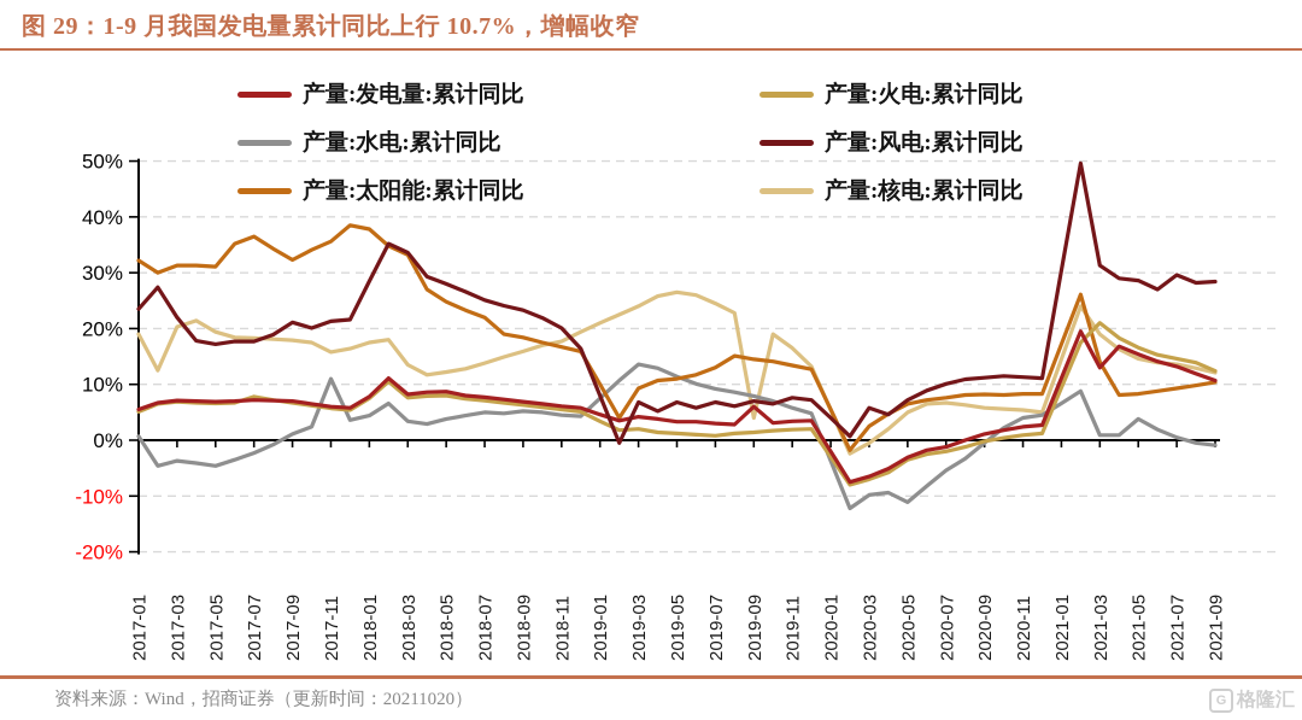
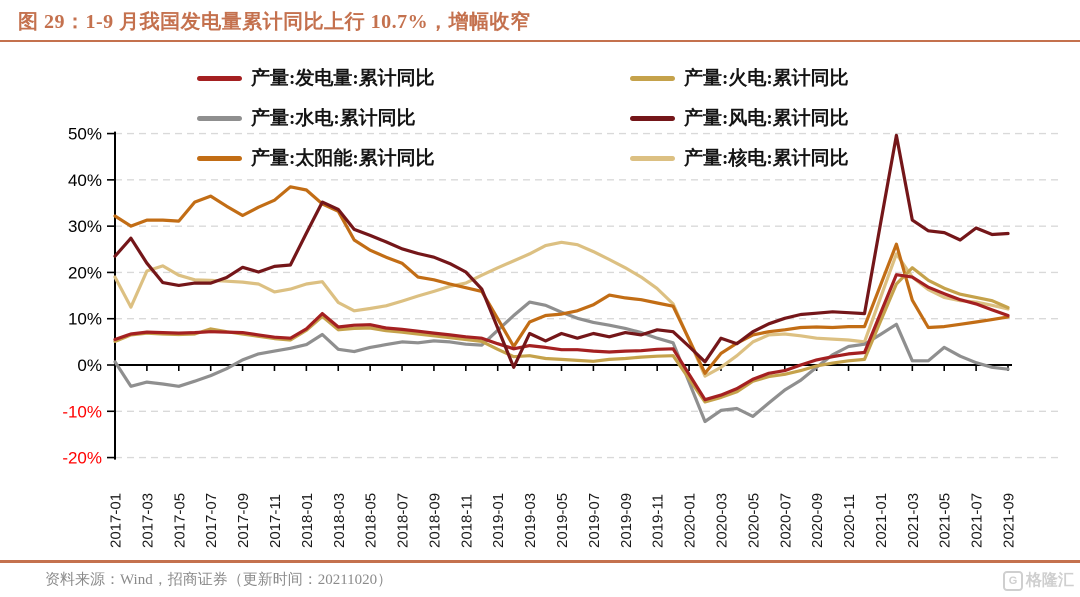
产量:水电:累计同比/2017-11: 11% -> 3%
产量:核电:累计同比/2019-09: 4% -> 21%
产量:发电量:累计同比/2019-09: 6% -> 3%
产量:发电量:累计同比/2021-03: 13% -> 19%
